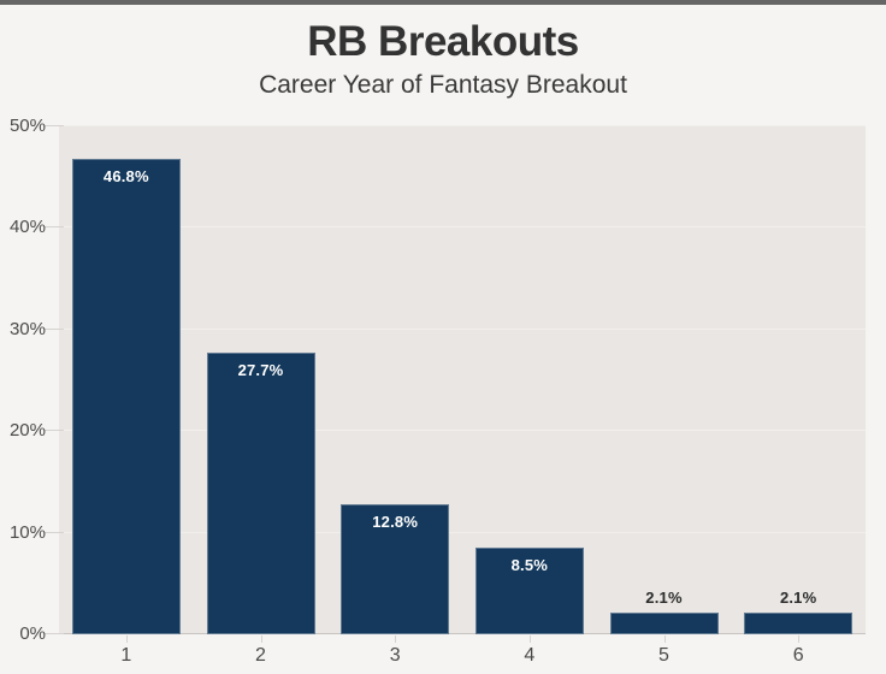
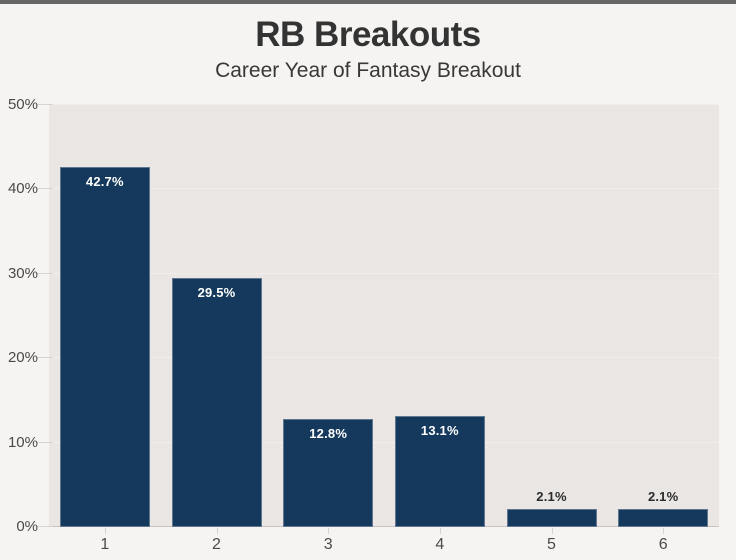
1: 46.8% -> 42.7%
2: 27.7% -> 29.5%
4: 8.5% -> 13.1%
